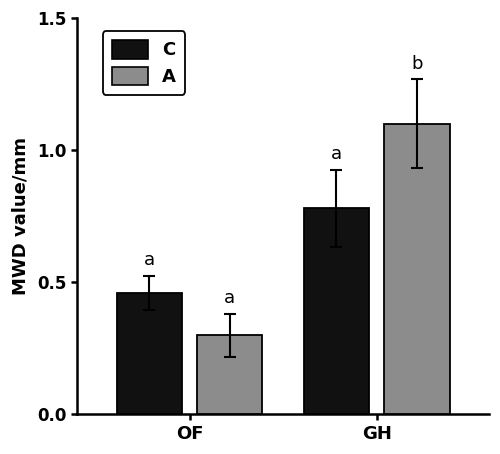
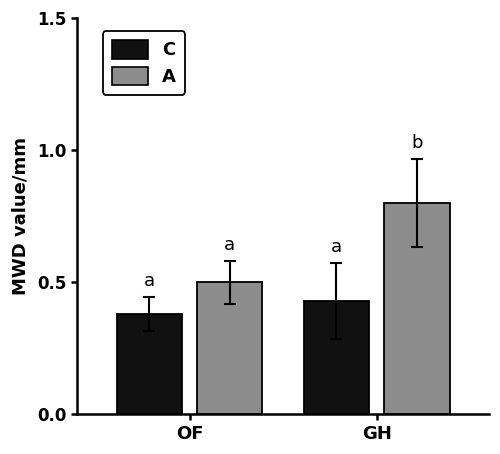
C/OF: 0.46 -> 0.38
A/OF: 0.3 -> 0.5
C/GH: 0.78 -> 0.43
A/GH: 1.1 -> 0.8
